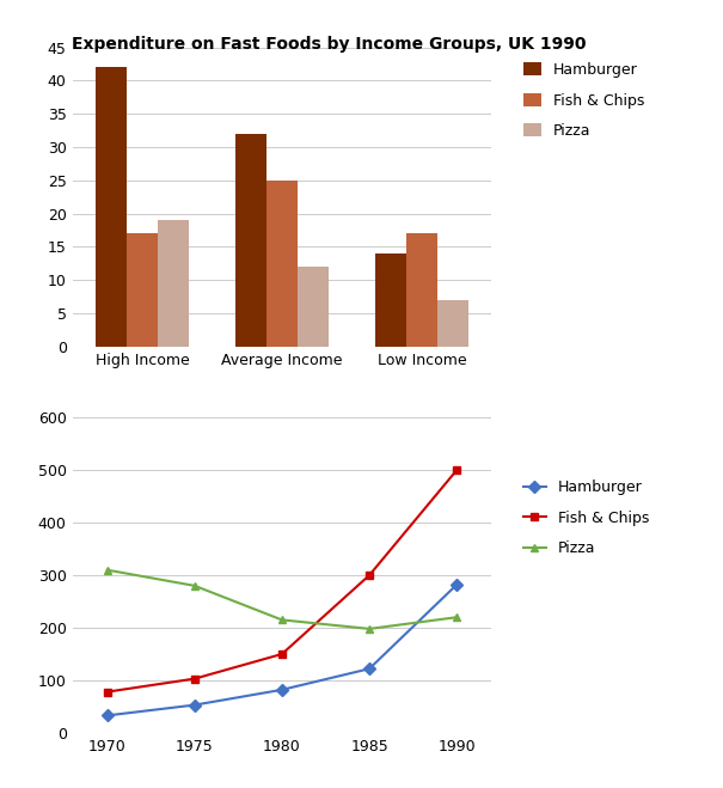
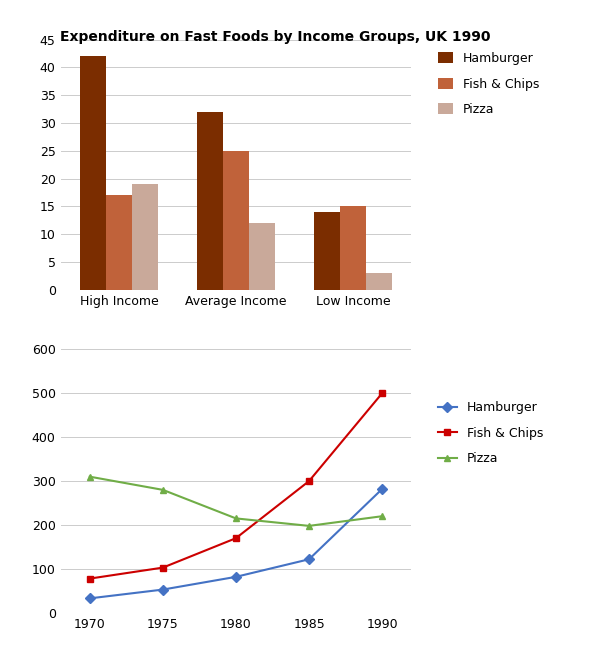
Fish & Chips/Low Income: 17 -> 15
Pizza/Low Income: 7 -> 3
Fish & Chips/1980: 150 -> 170
